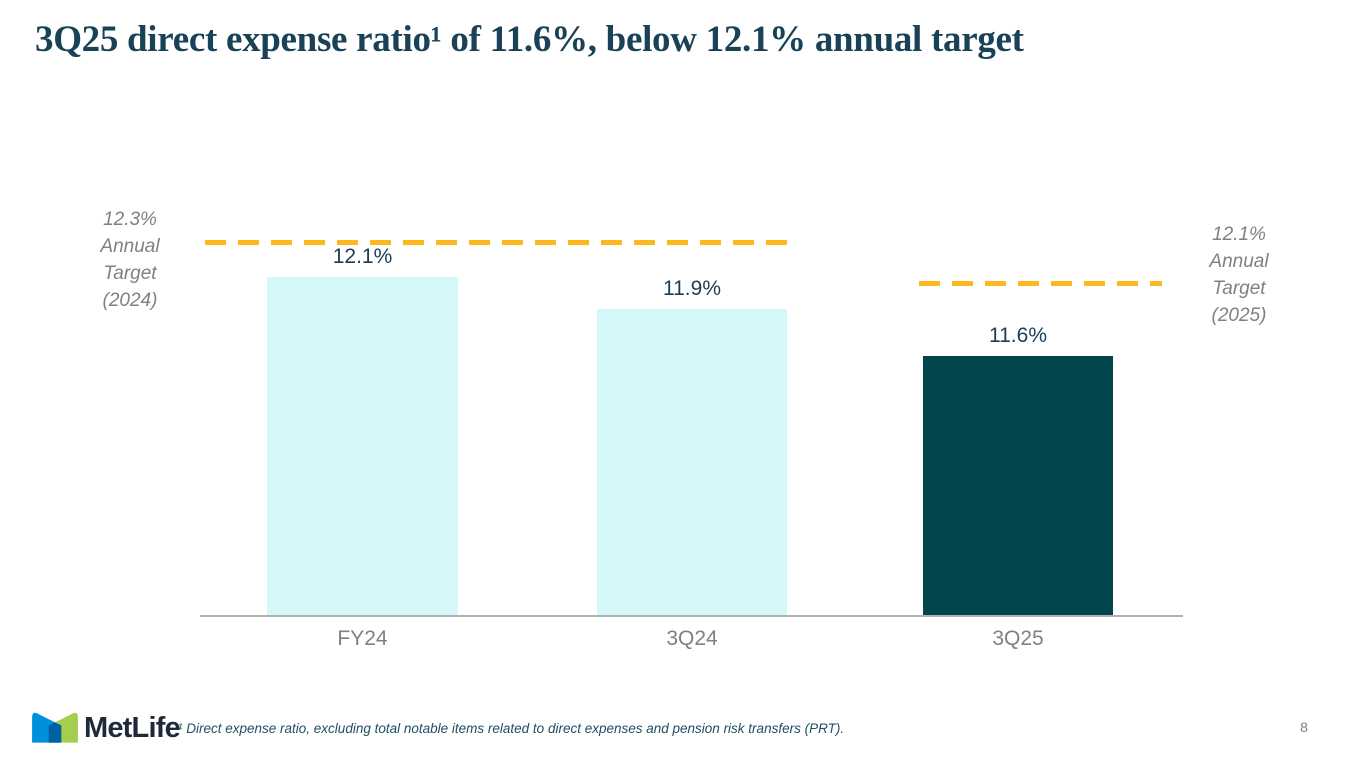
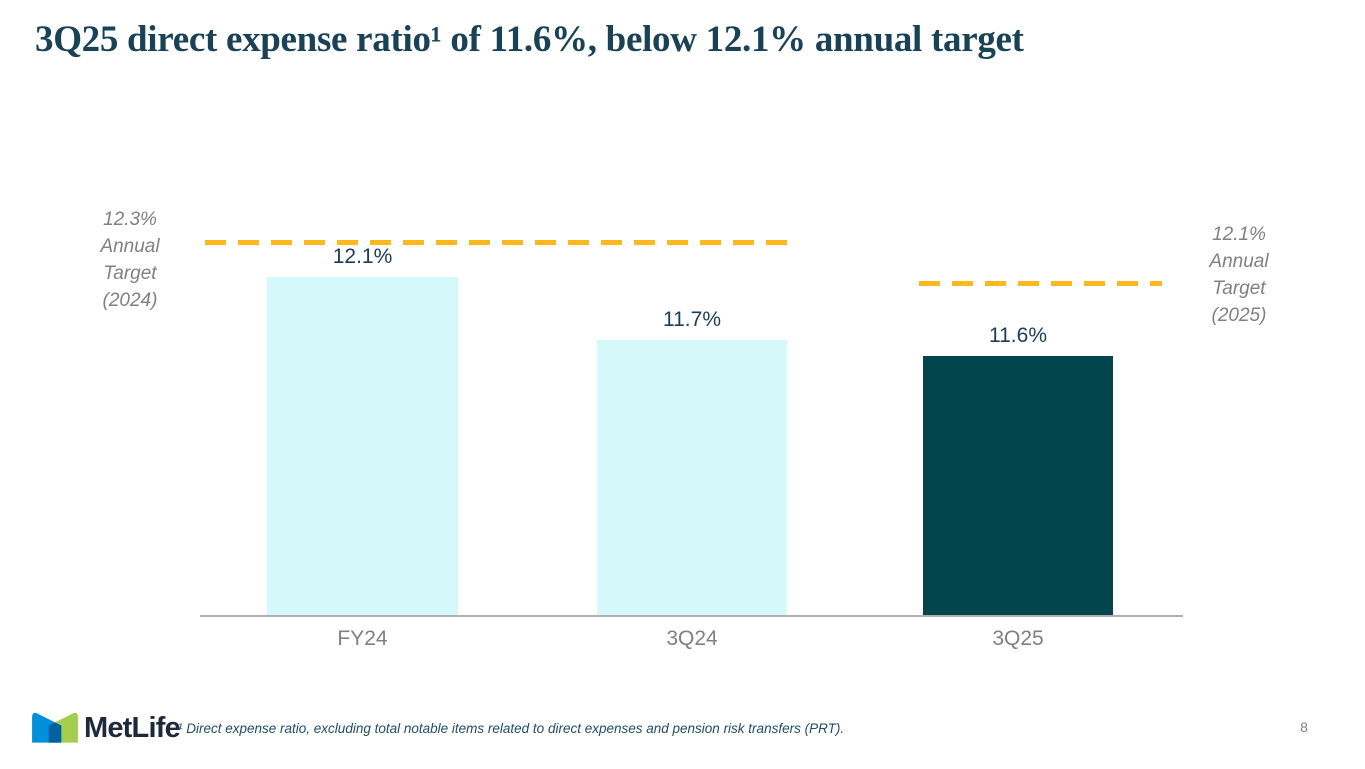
3Q24: 11.9% -> 11.7%
